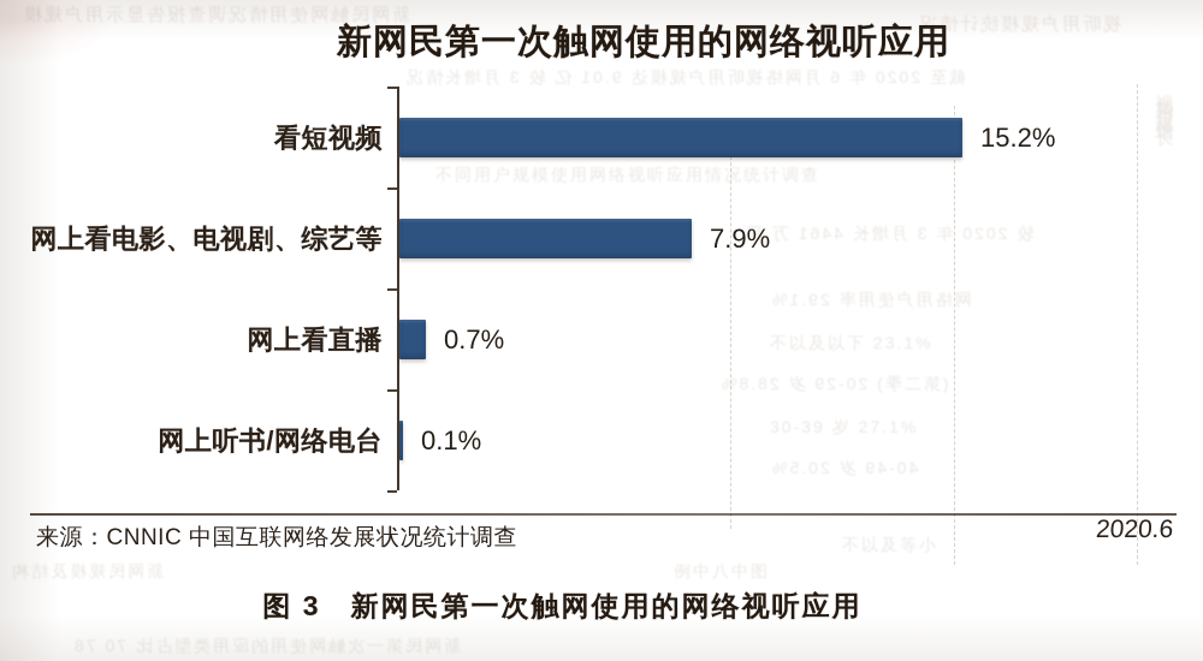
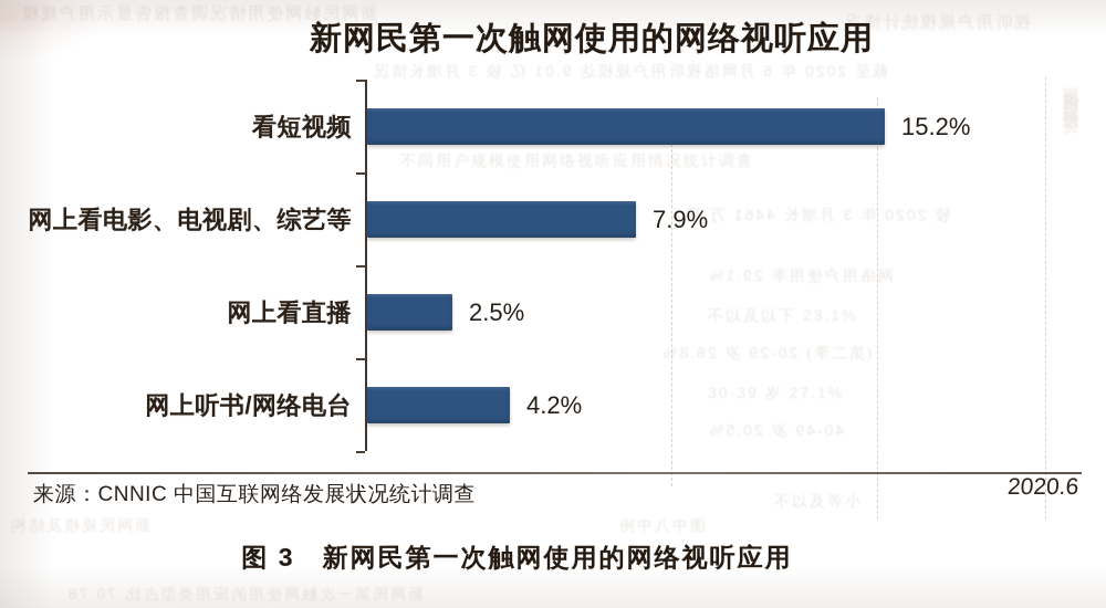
网上看直播: 0.7% -> 2.5%
网上听书/网络电台: 0.1% -> 4.2%
